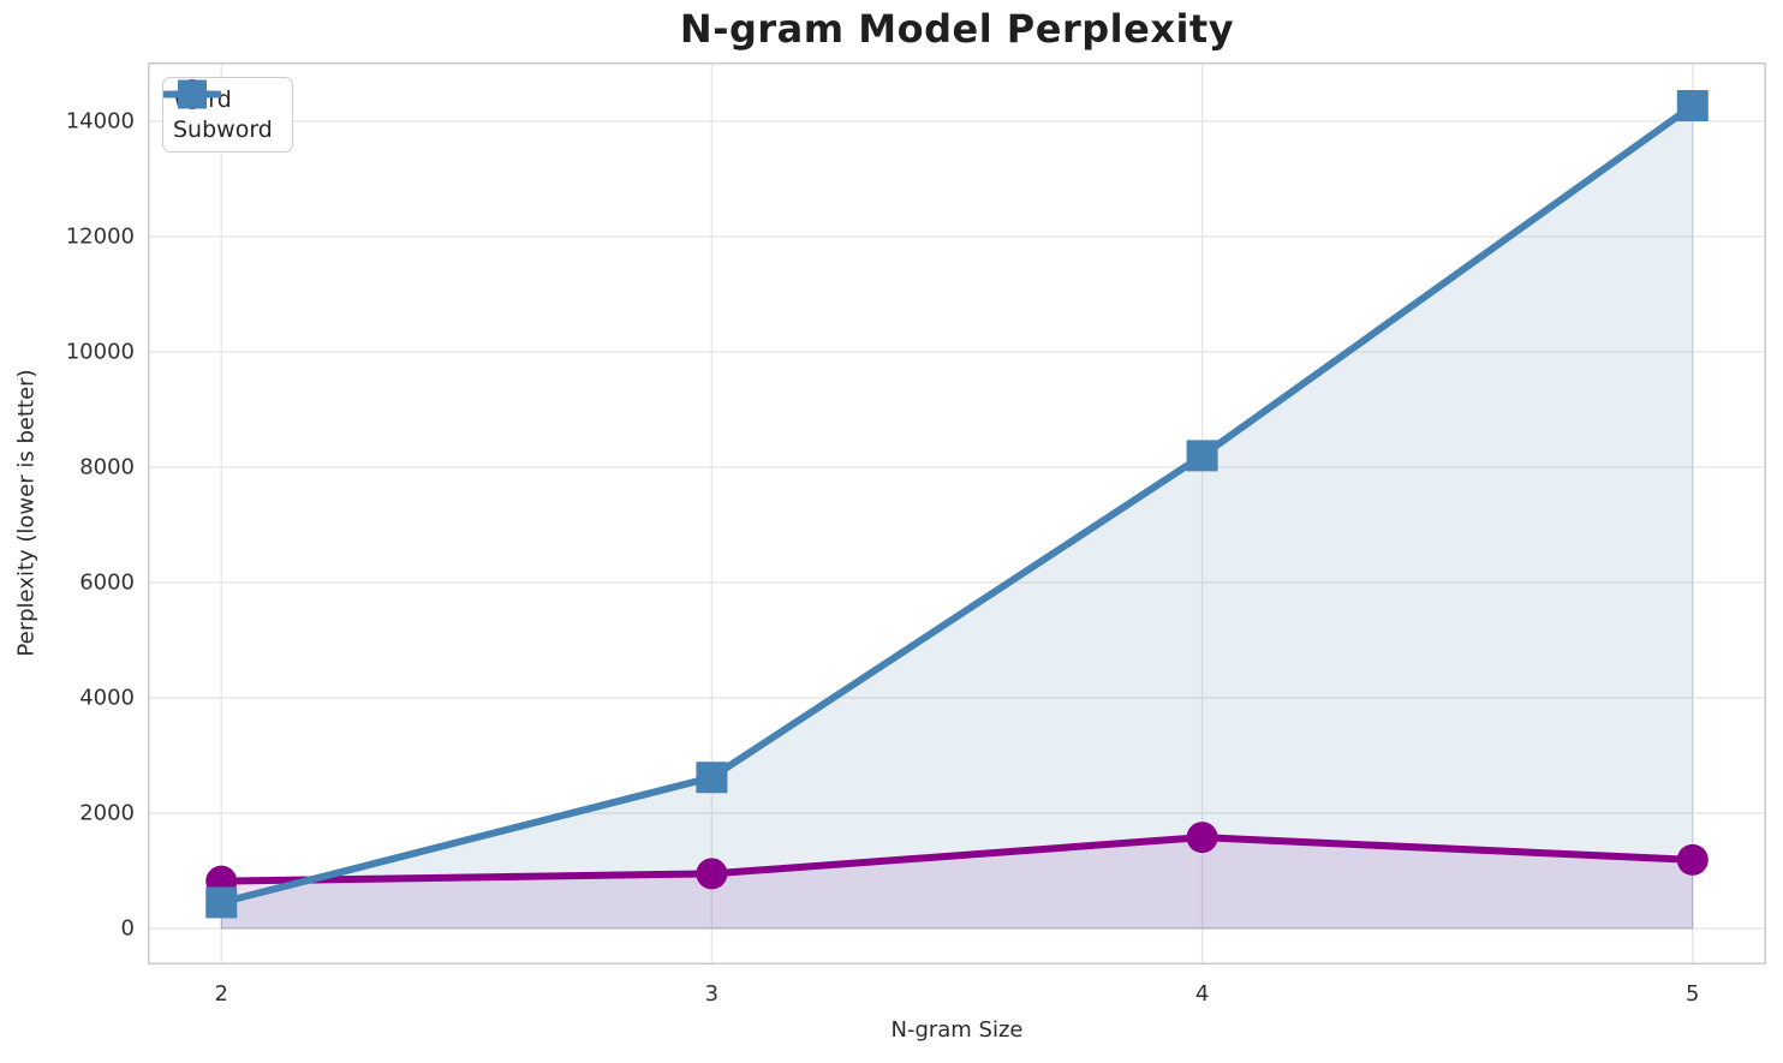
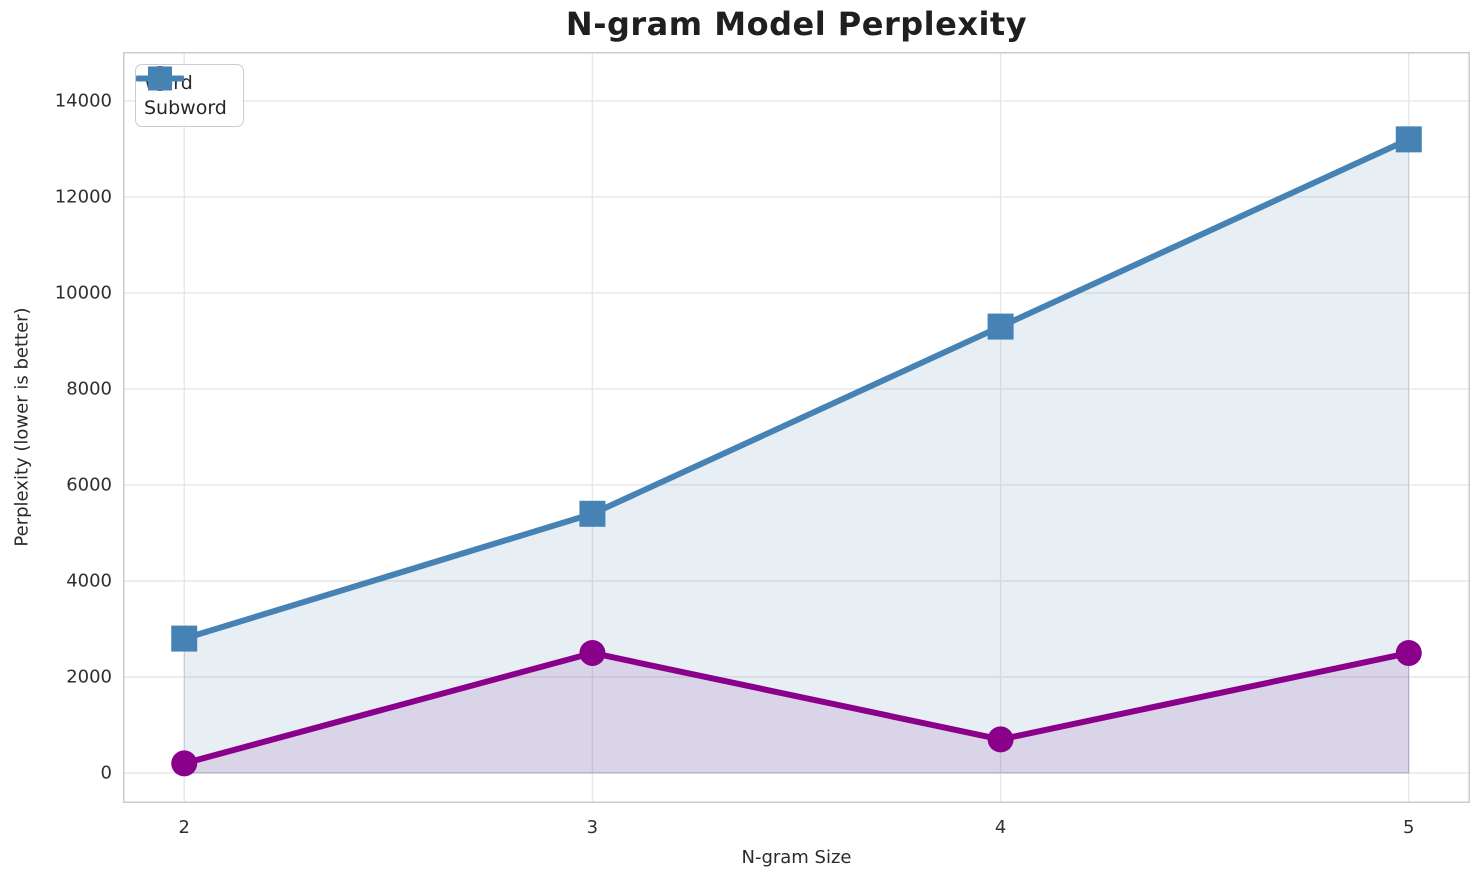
Word/2: 800 -> 200
Subword/2: 400 -> 2800
Word/3: 1000 -> 2500
Subword/3: 2600 -> 5400
Word/4: 1600 -> 700
Subword/4: 8200 -> 9300
Word/5: 1200 -> 2500
Subword/5: 14300 -> 13200
